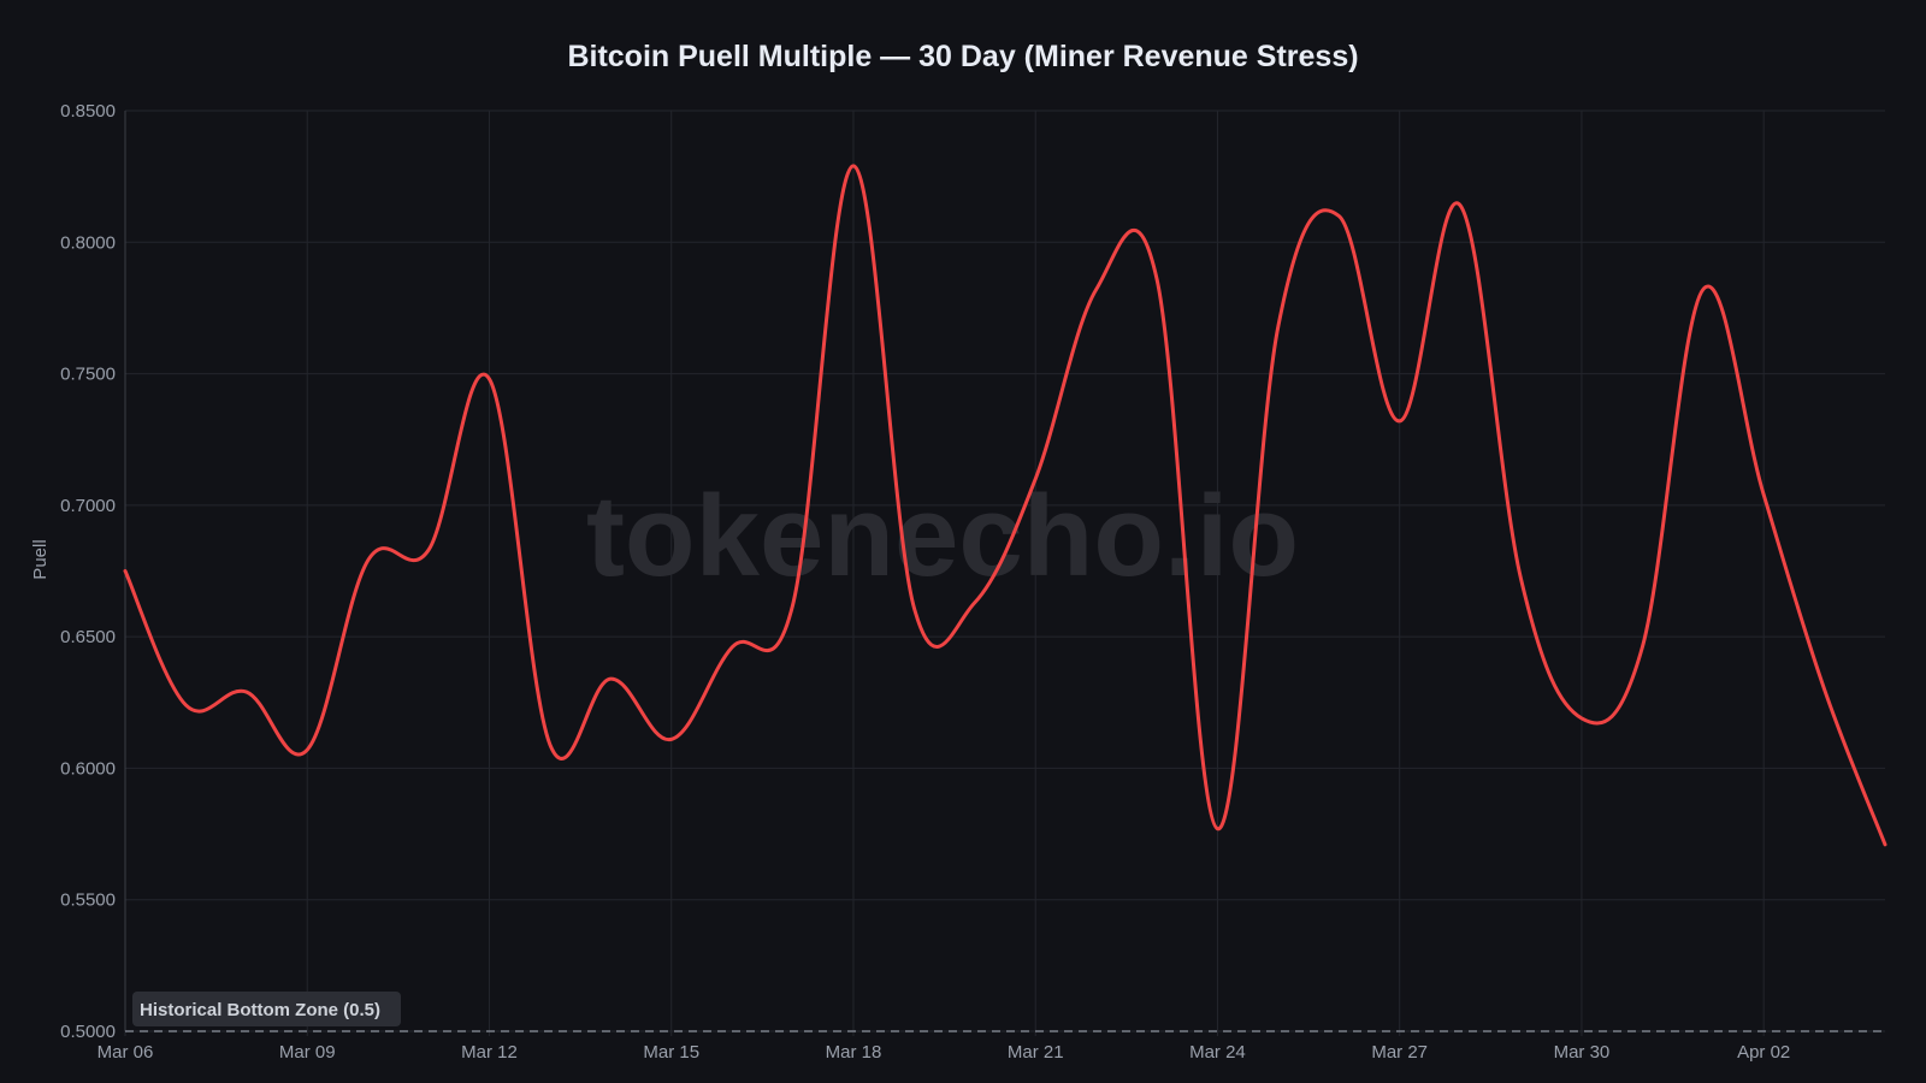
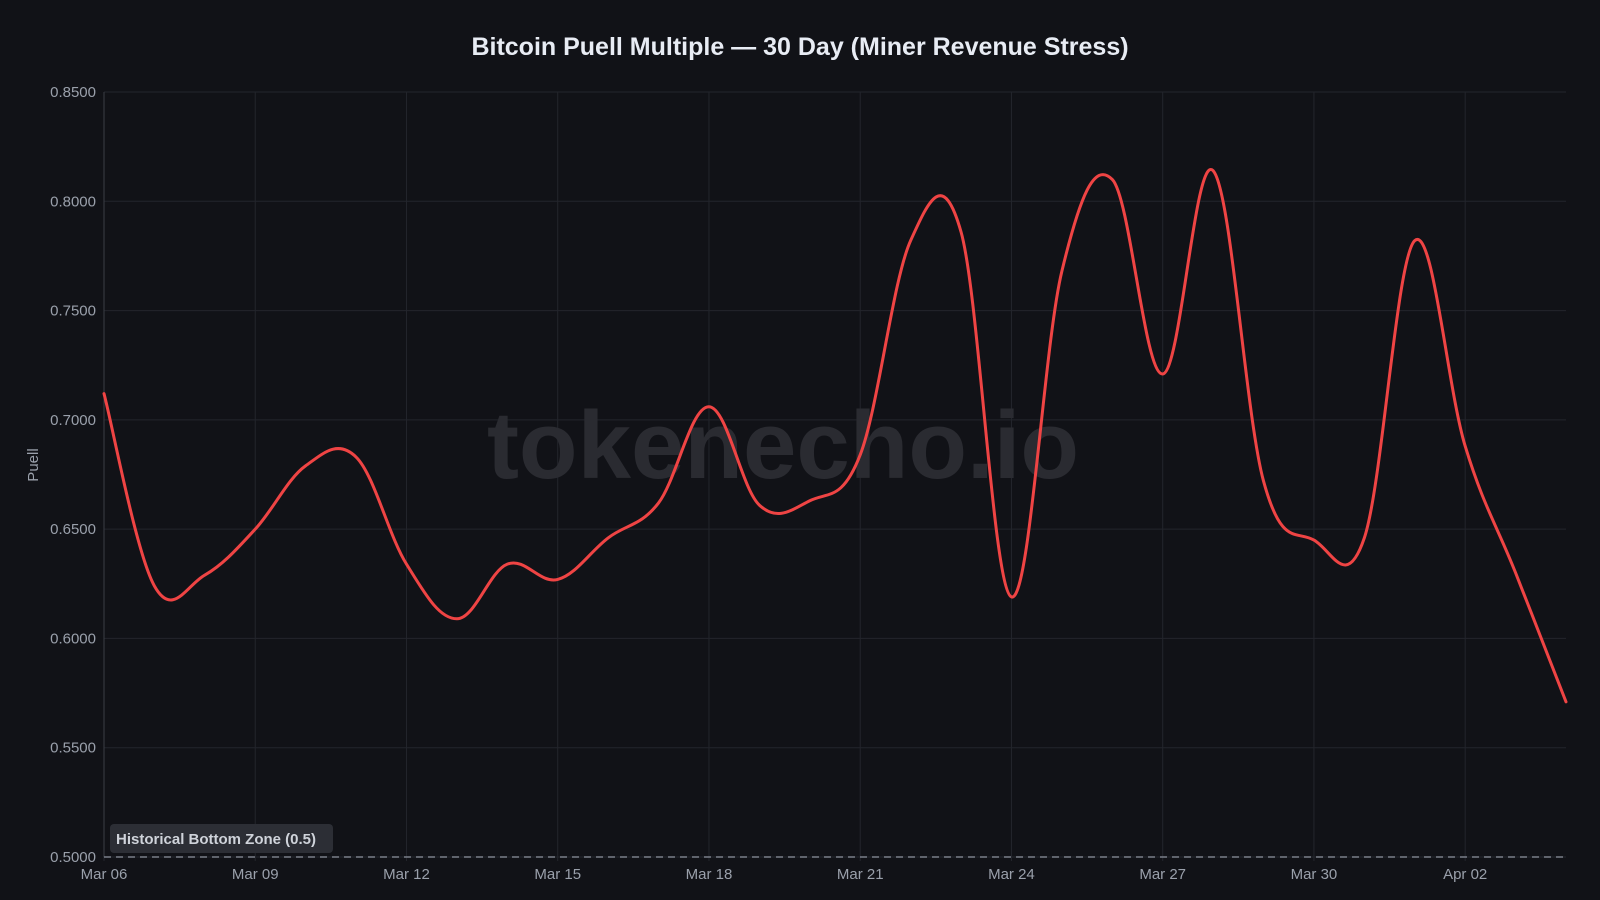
Mar 06: 0.675 -> 0.712
Mar 09: 0.607 -> 0.650
Mar 12: 0.748 -> 0.634
Mar 15: 0.611 -> 0.627
Mar 18: 0.829 -> 0.706
Mar 21: 0.710 -> 0.684
Mar 24: 0.577 -> 0.619
Mar 27: 0.732 -> 0.721
Mar 30: 0.619 -> 0.645
Apr 02: 0.704 -> 0.688
